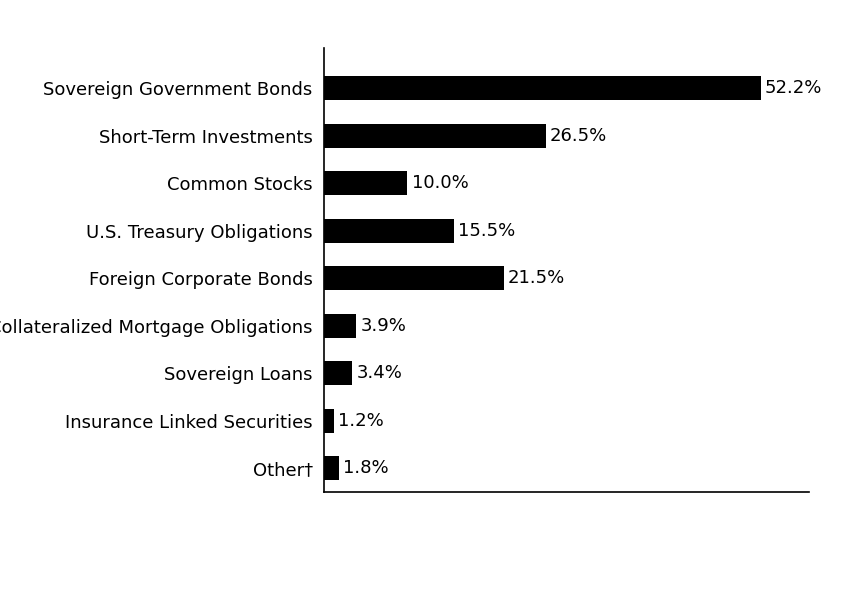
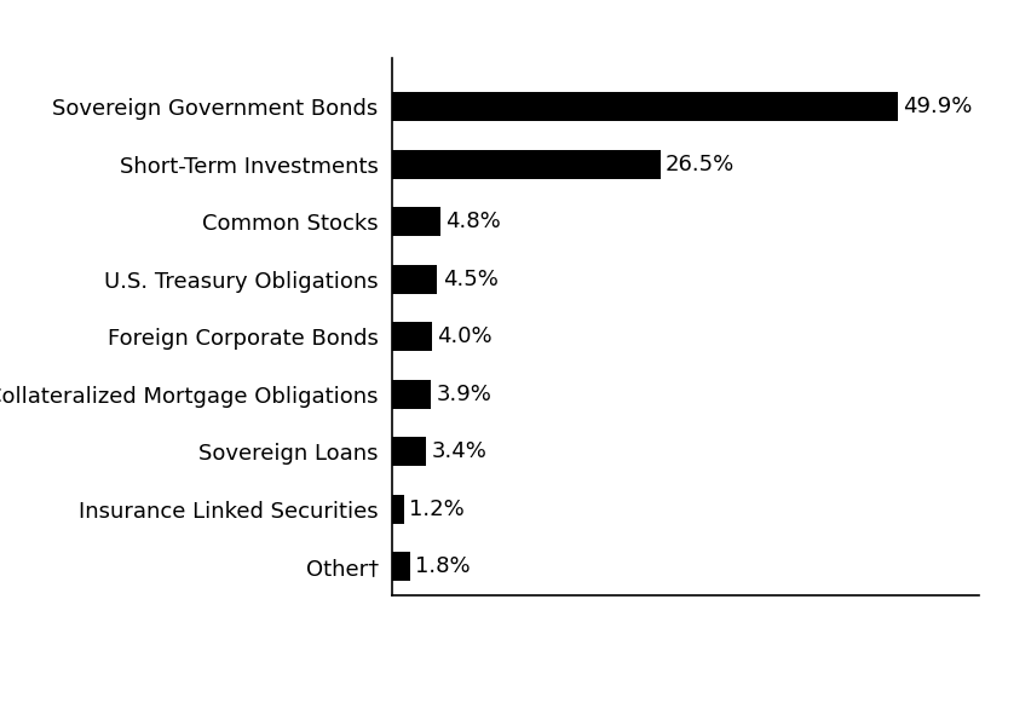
Sovereign Government Bonds: 52.2% -> 49.9%
Common Stocks: 10.0% -> 4.8%
U.S. Treasury Obligations: 15.5% -> 4.5%
Foreign Corporate Bonds: 21.5% -> 4.0%
